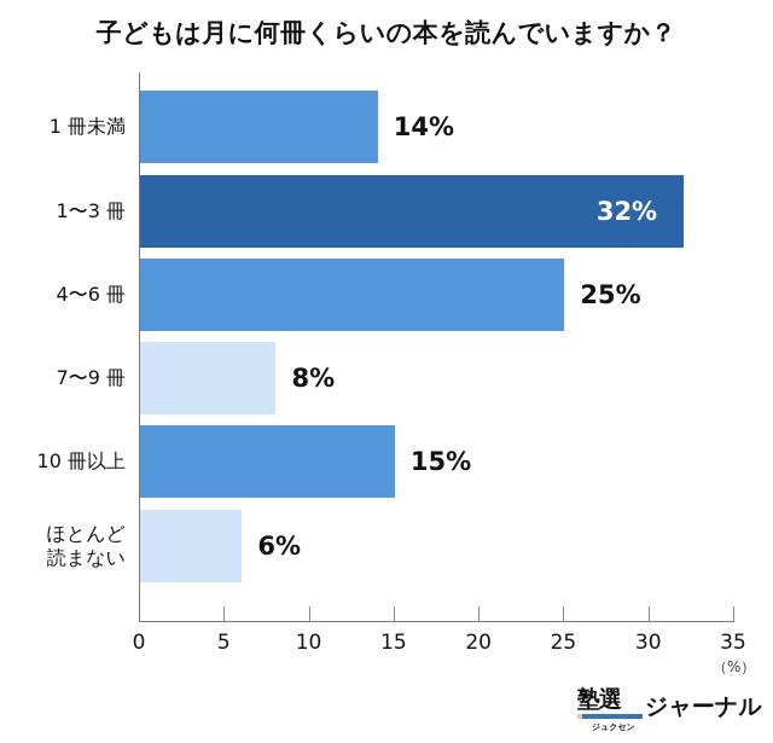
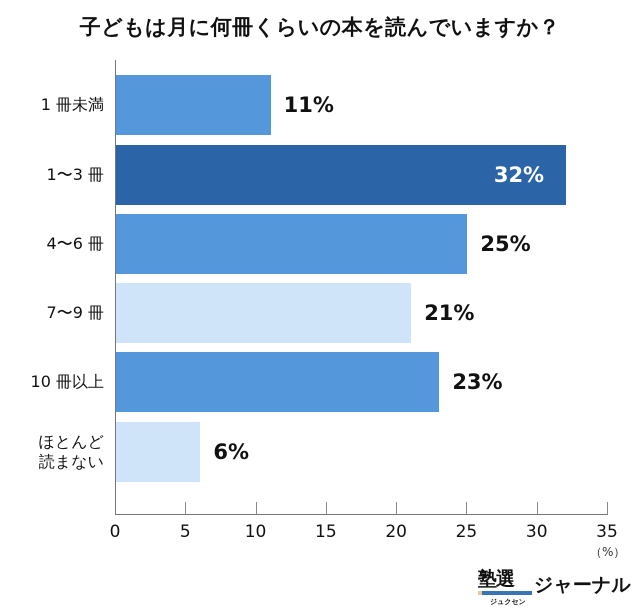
1 冊未満: 14% -> 11%
7〜9 冊: 8% -> 21%
10 冊以上: 15% -> 23%
